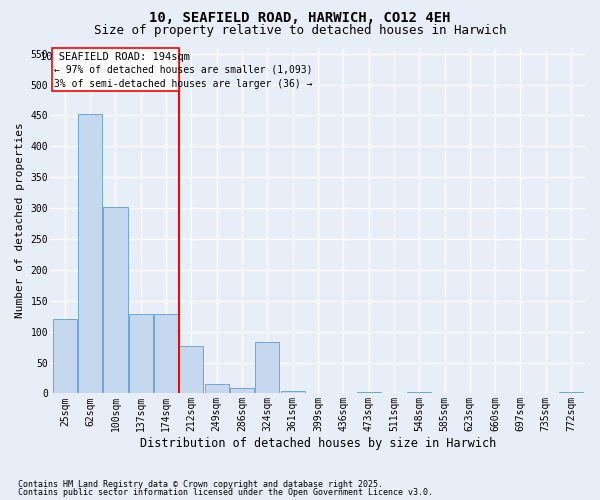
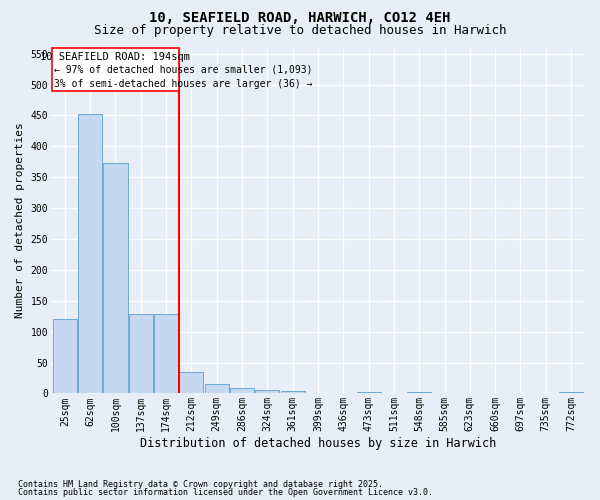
100sqm: 302 -> 373
212sqm: 76 -> 35
324sqm: 84 -> 6
